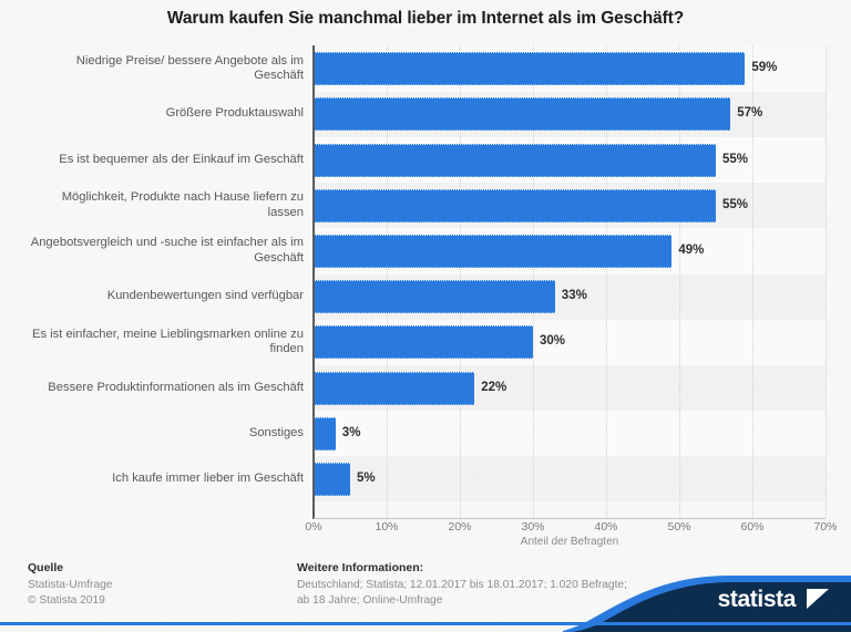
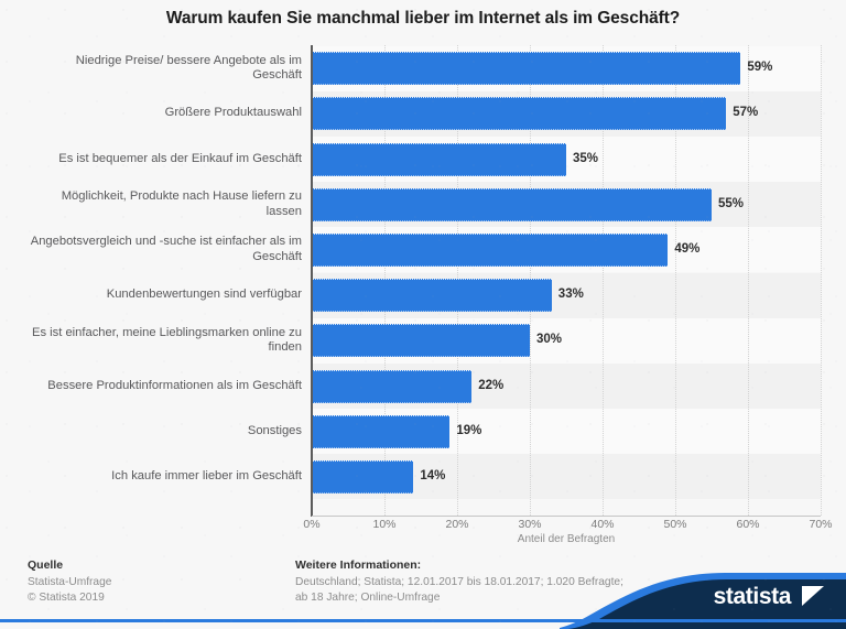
Es ist bequemer als der Einkauf im Geschäft: 55% -> 35%
Sonstiges: 3% -> 19%
Ich kaufe immer lieber im Geschäft: 5% -> 14%
